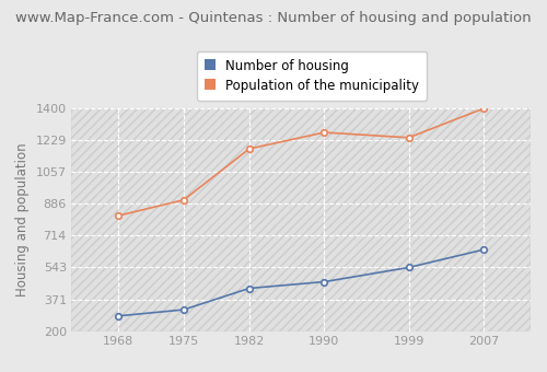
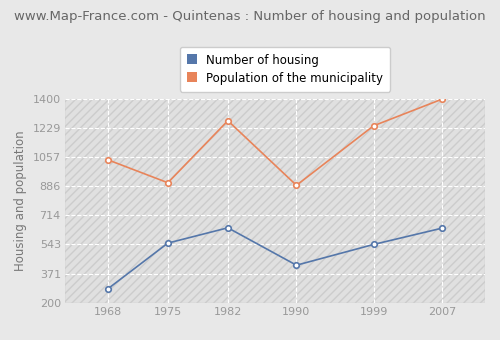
Population of the municipality/1968: 820 -> 1040
Number of housing/1975: 320 -> 550
Number of housing/1982: 430 -> 640
Population of the municipality/1982: 1180 -> 1270
Number of housing/1990: 460 -> 420
Population of the municipality/1990: 1270 -> 890
